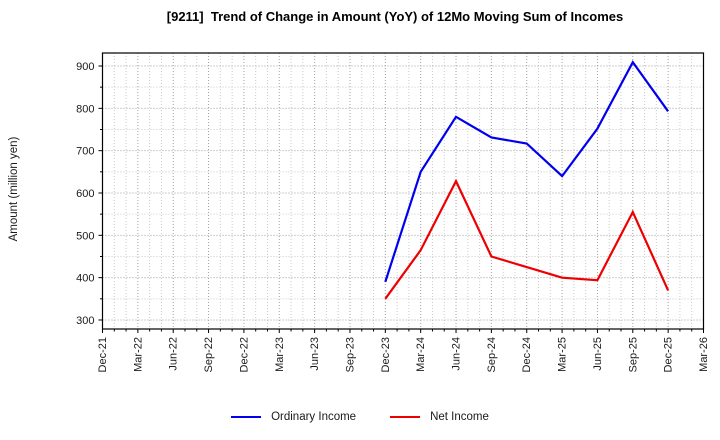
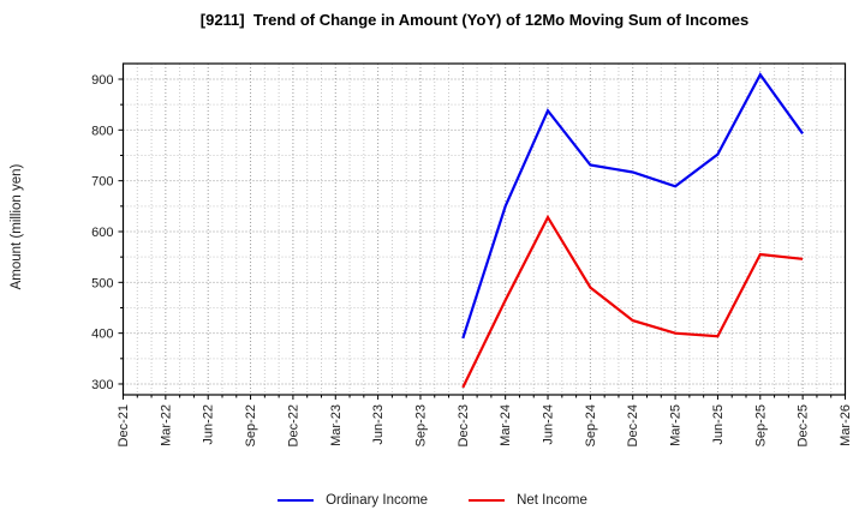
Net Income/Dec-23: 350 -> 290
Ordinary Income/Jun-24: 780 -> 840
Net Income/Sep-24: 450 -> 490
Ordinary Income/Mar-25: 640 -> 690
Net Income/Dec-25: 370 -> 550
